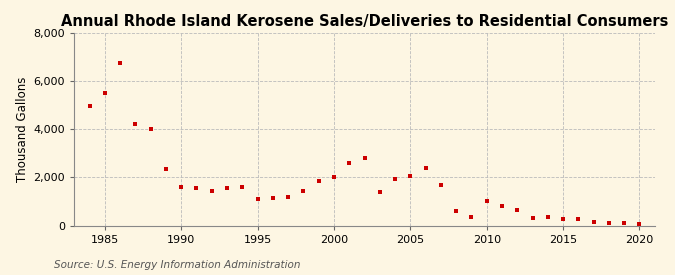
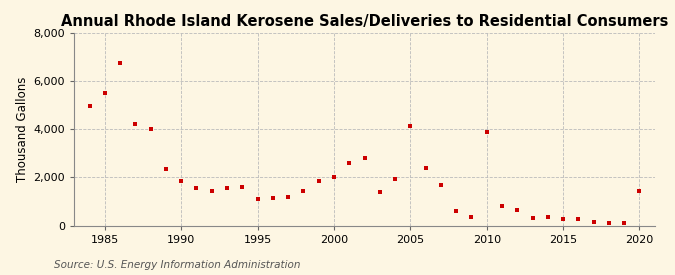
1990: 1,600 -> 1,850
2005: 2,050 -> 4,150
2010: 1,000 -> 3,900
2020: 80 -> 1,450
